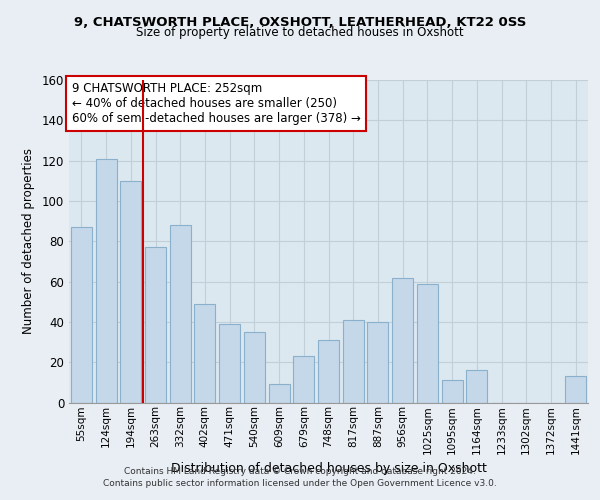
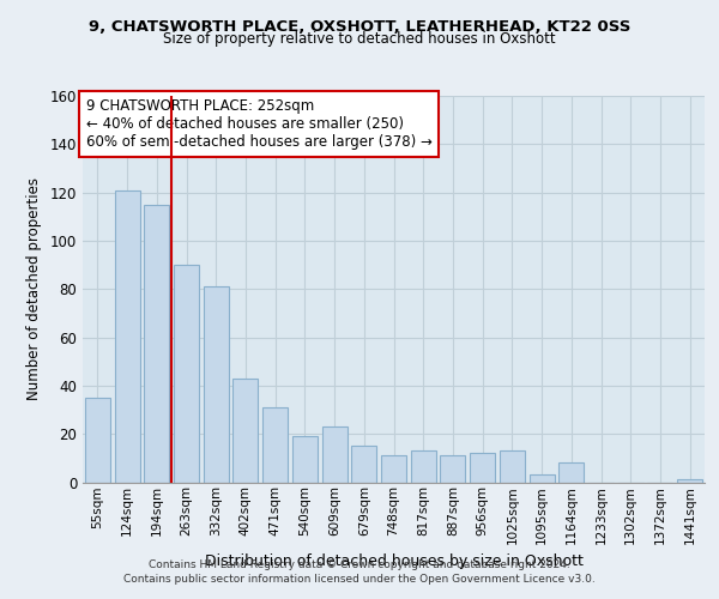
55sqm: 87 -> 35
194sqm: 110 -> 115
263sqm: 77 -> 90
332sqm: 88 -> 81
402sqm: 49 -> 43
471sqm: 39 -> 31
540sqm: 35 -> 19
609sqm: 9 -> 23
679sqm: 23 -> 15
748sqm: 31 -> 11
817sqm: 41 -> 13
887sqm: 40 -> 11
956sqm: 62 -> 12
1025sqm: 59 -> 13
1095sqm: 11 -> 3
1164sqm: 16 -> 8
1441sqm: 13 -> 1
